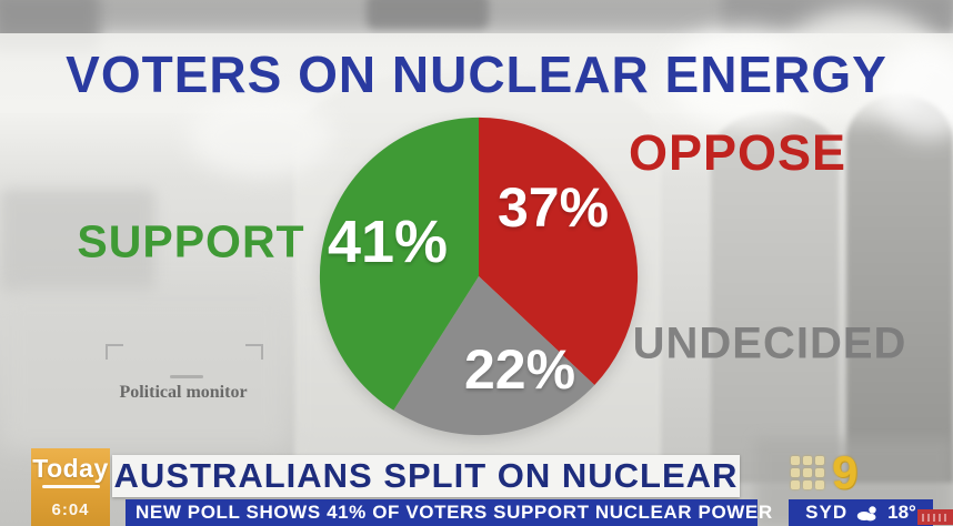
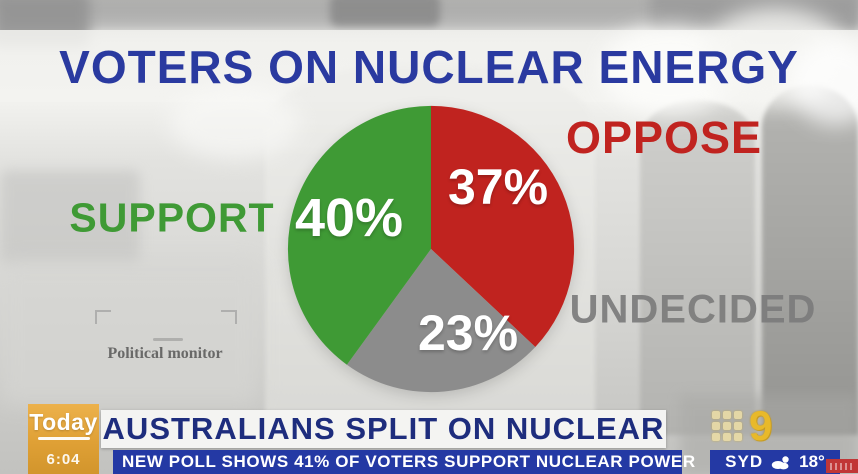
UNDECIDED: 22% -> 23%
SUPPORT: 41% -> 40%
